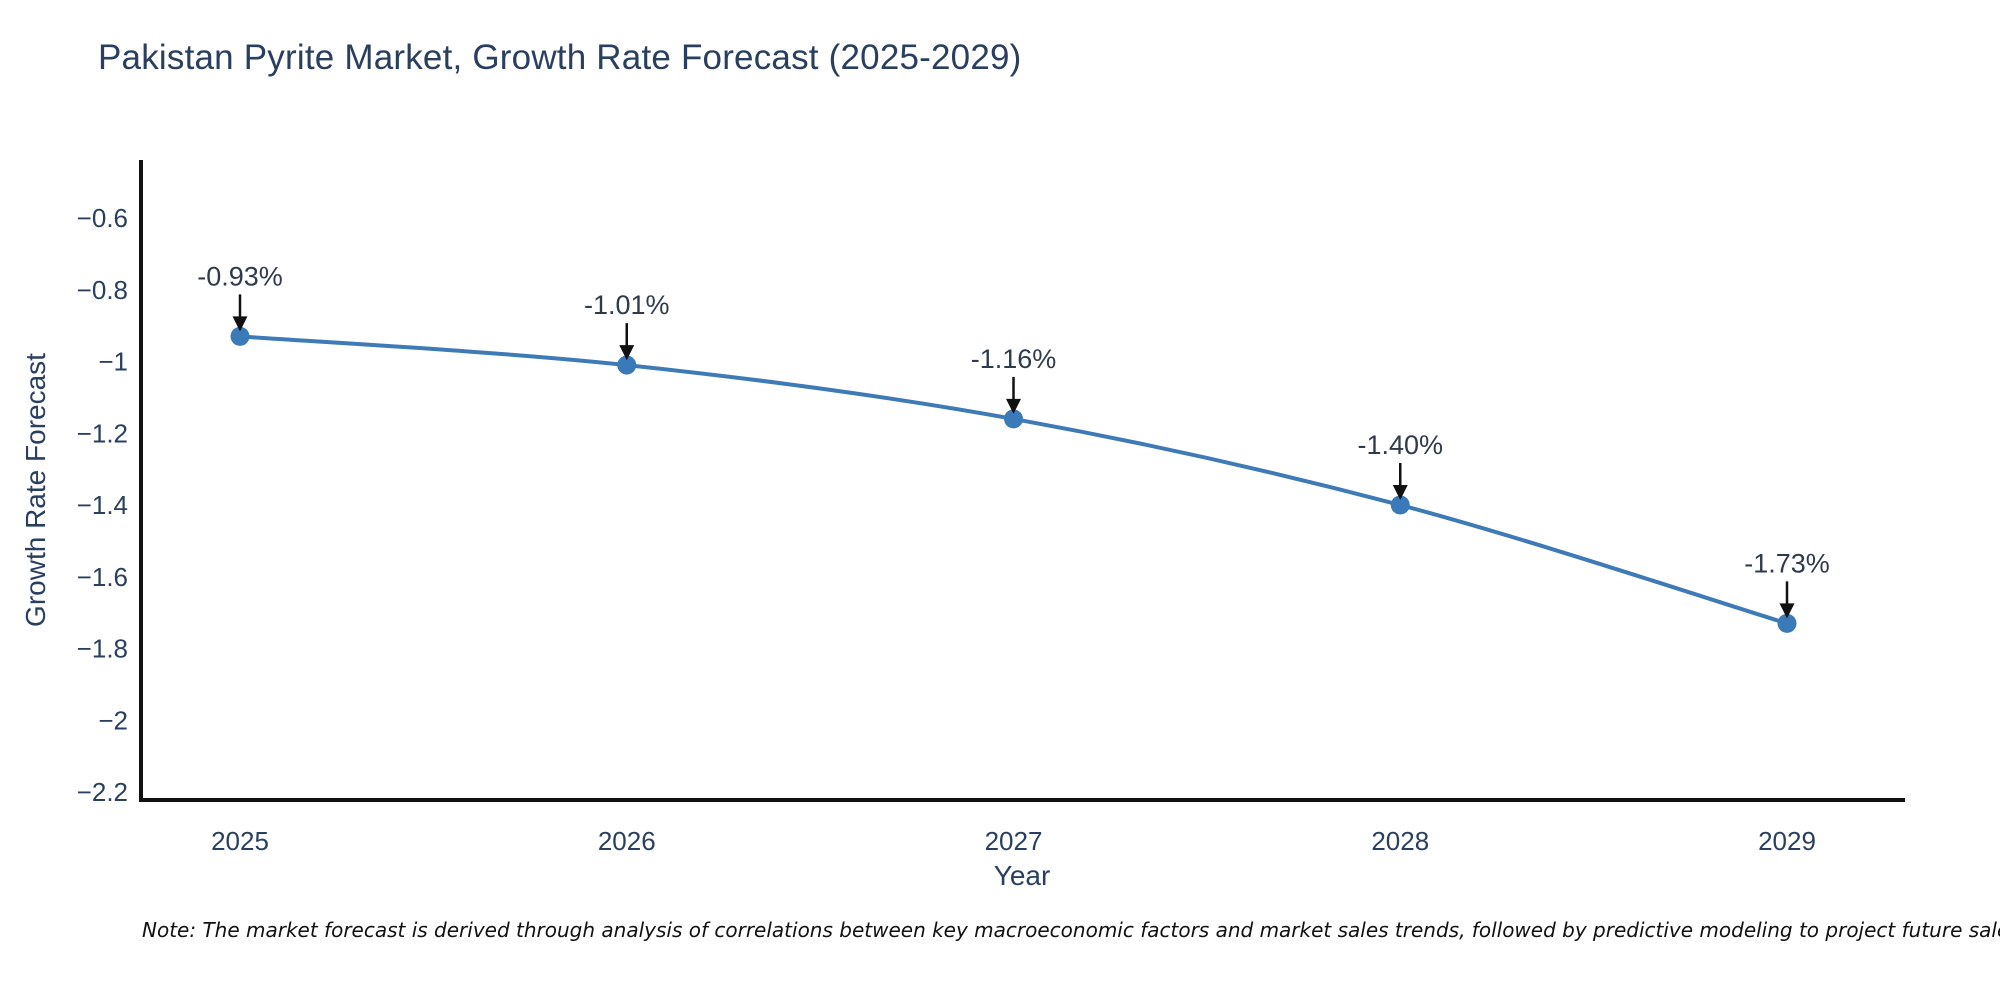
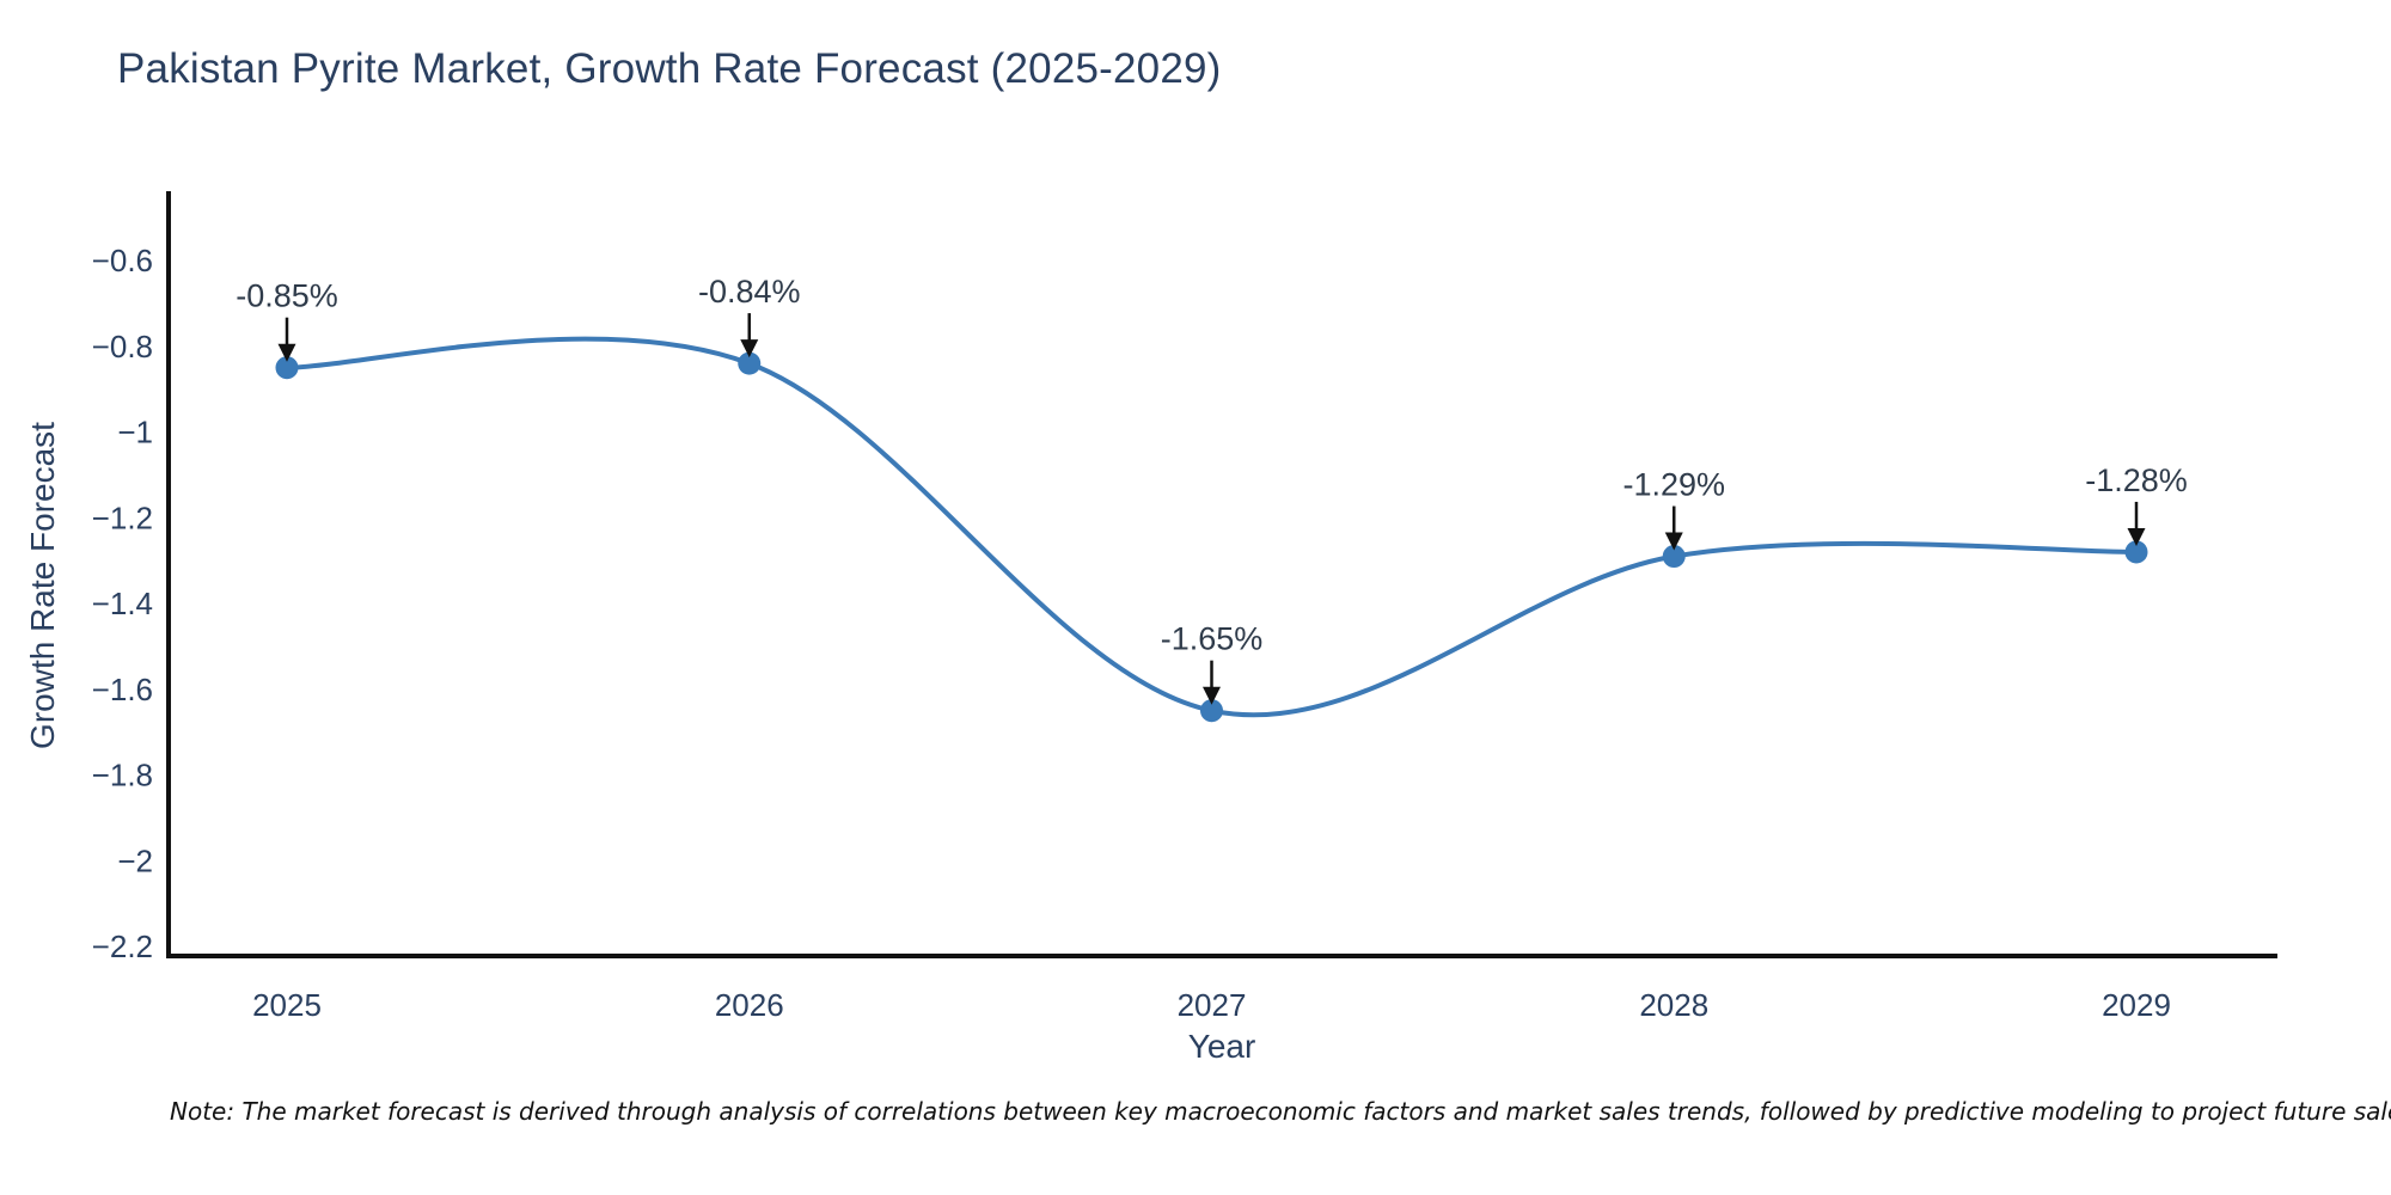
2025: -0.93% -> -0.85%
2026: -1.01% -> -0.84%
2027: -1.16% -> -1.65%
2028: -1.40% -> -1.29%
2029: -1.73% -> -1.28%
